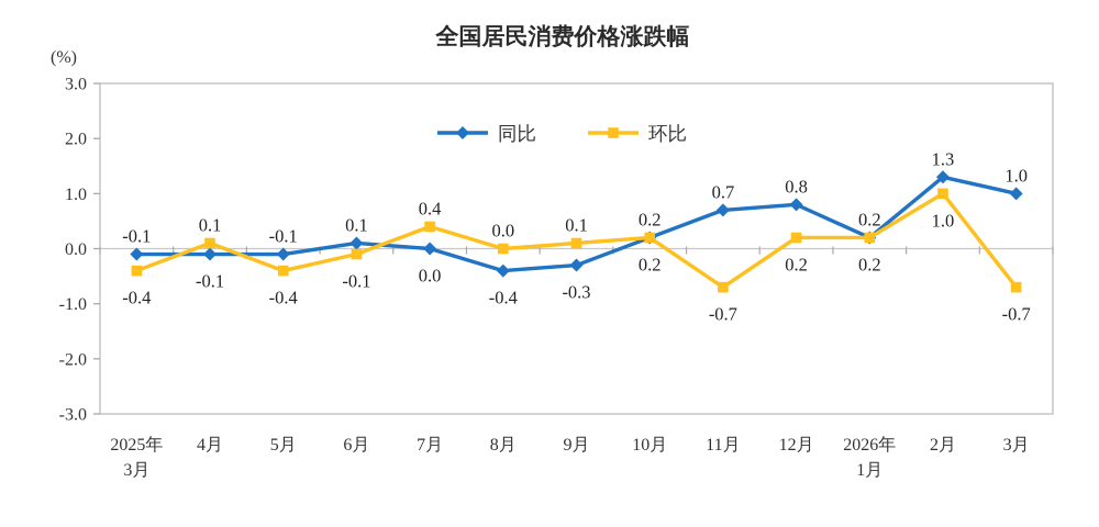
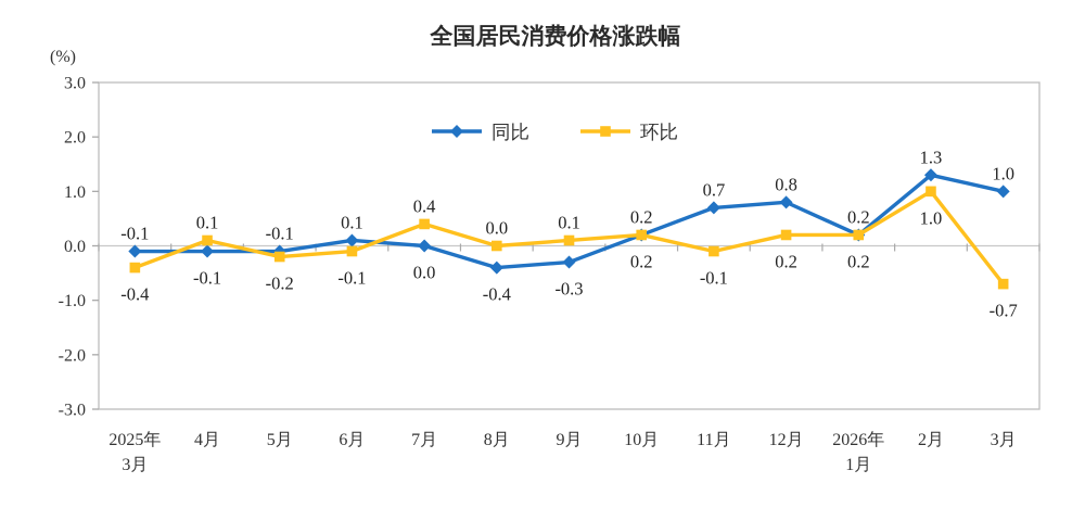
环比/5月: -0.4 -> -0.2
环比/11月: -0.7 -> -0.1
